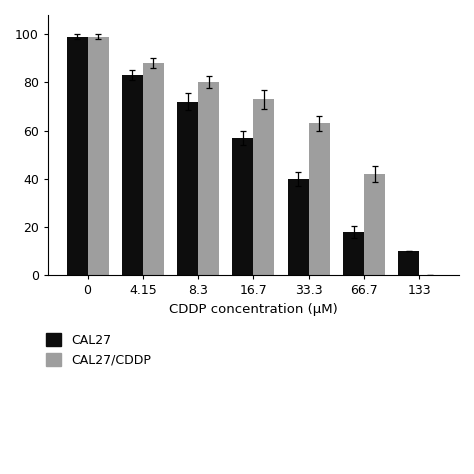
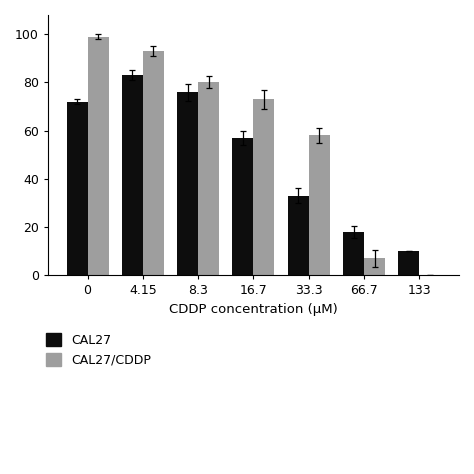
CAL27/0: 99 -> 72
CAL27/CDDP/4.15: 88 -> 93
CAL27/8.3: 72 -> 76
CAL27/33.3: 40 -> 33
CAL27/CDDP/33.3: 63 -> 58
CAL27/CDDP/66.7: 42 -> 7
